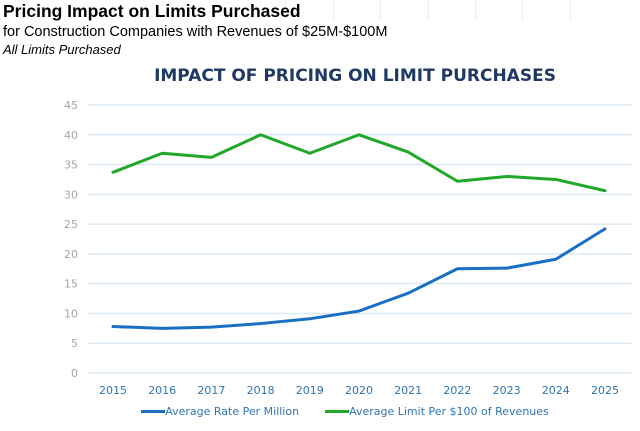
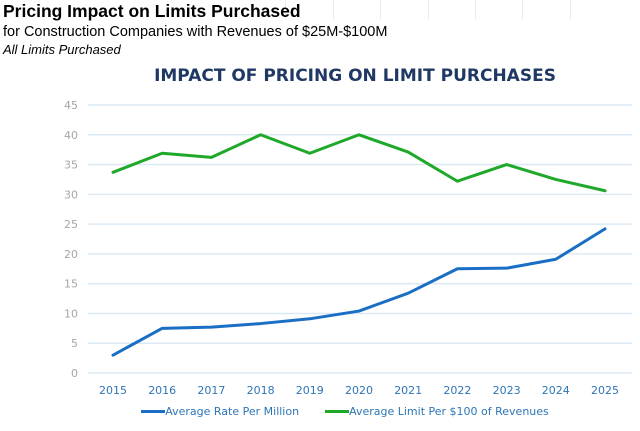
Average Rate Per Million/2015: 8 -> 3
Average Limit Per $100 of Revenues/2023: 33 -> 35
